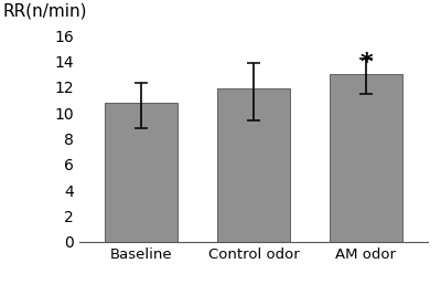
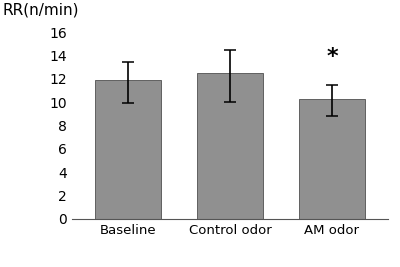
Baseline: 10.8 -> 11.9
Control odor: 11.9 -> 12.5
AM odor: 13.0 -> 10.3
